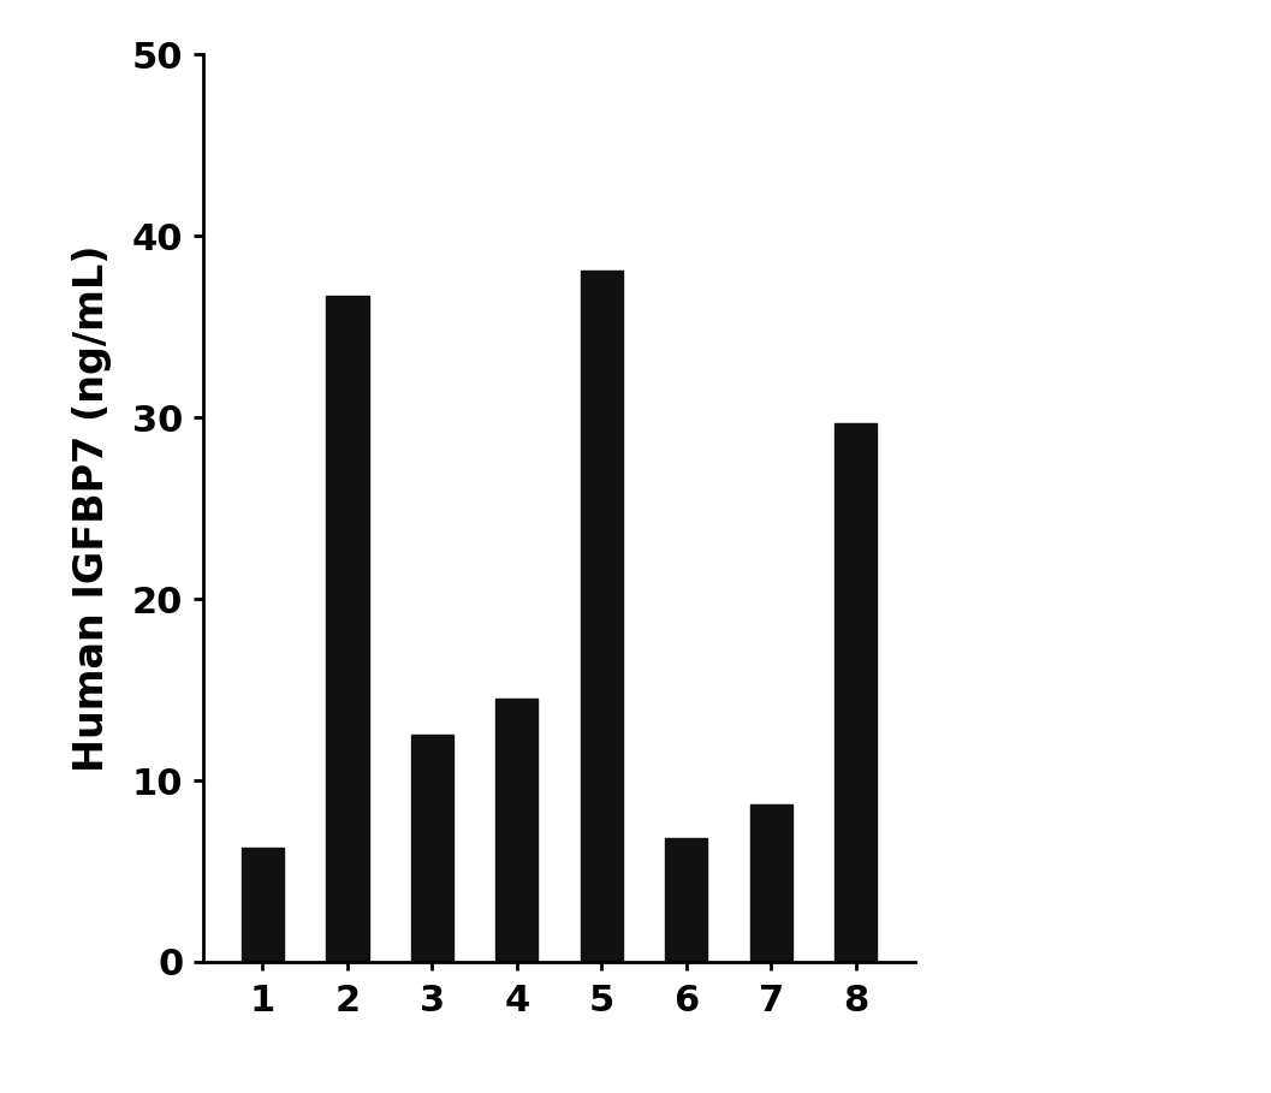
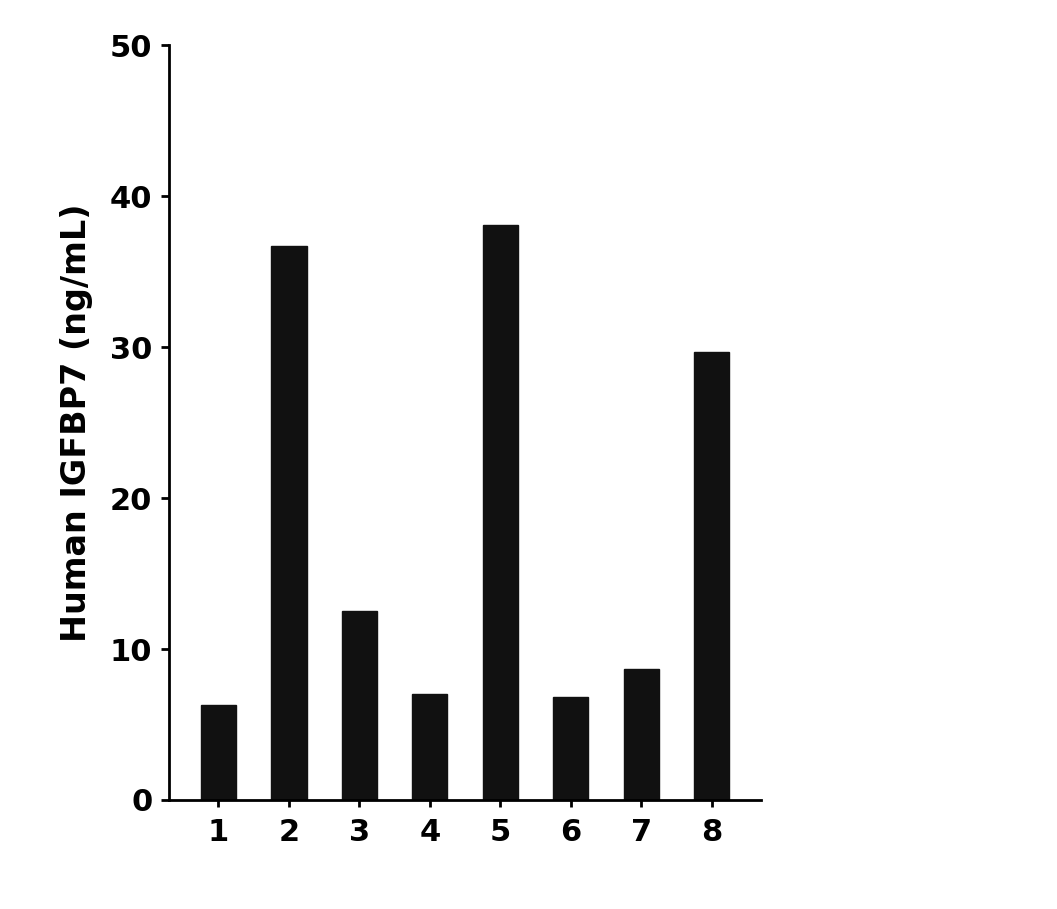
4: 14.5 -> 7.0
